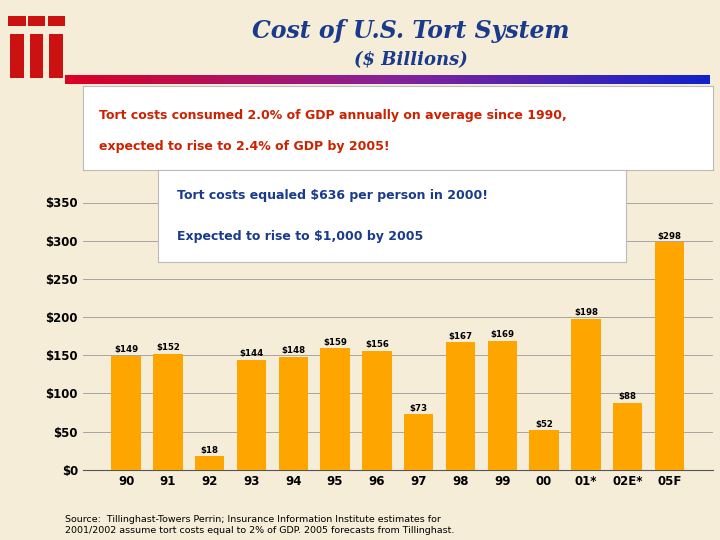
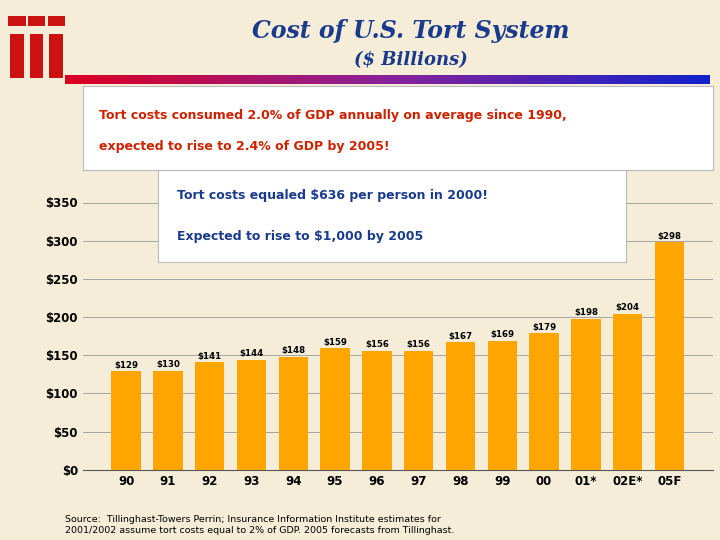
90: $149 -> $129
91: $152 -> $130
92: $18 -> $141
97: $73 -> $156
00: $52 -> $179
02E*: $88 -> $204
